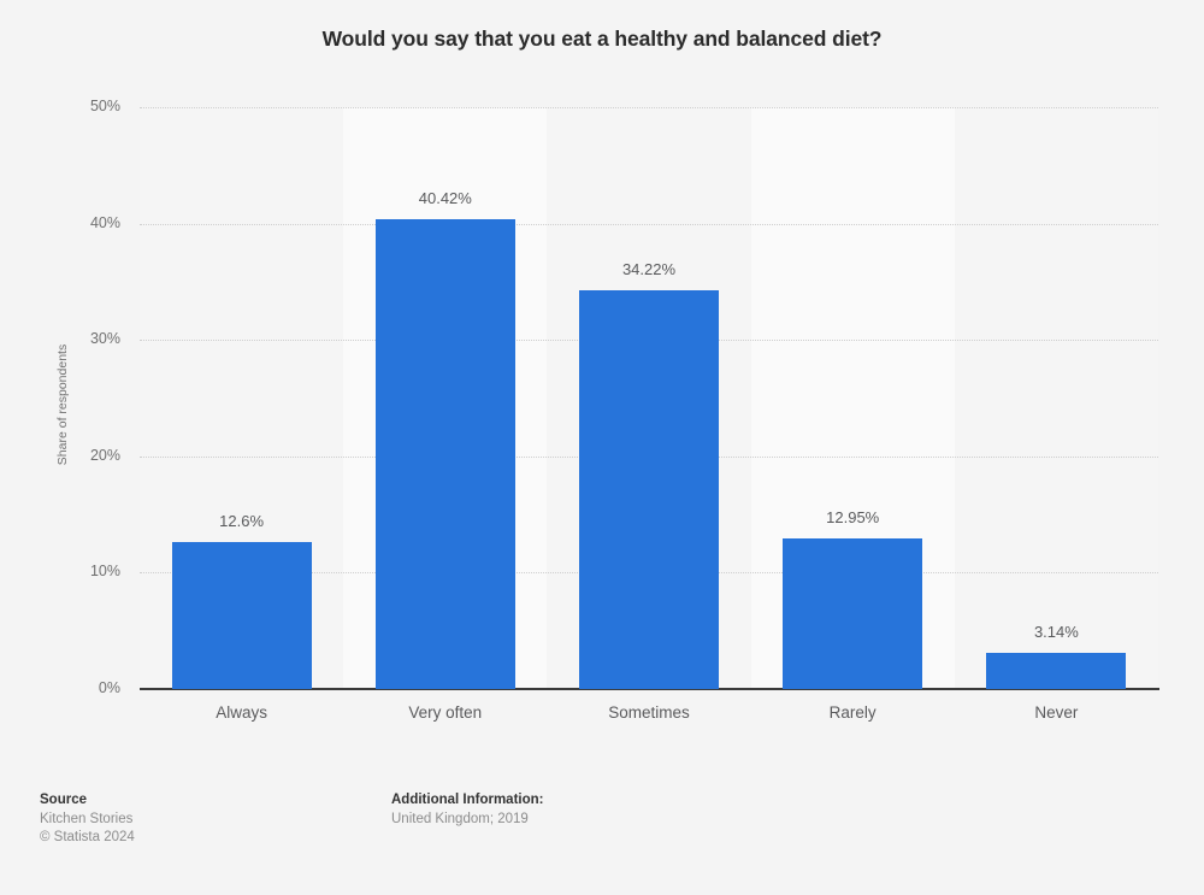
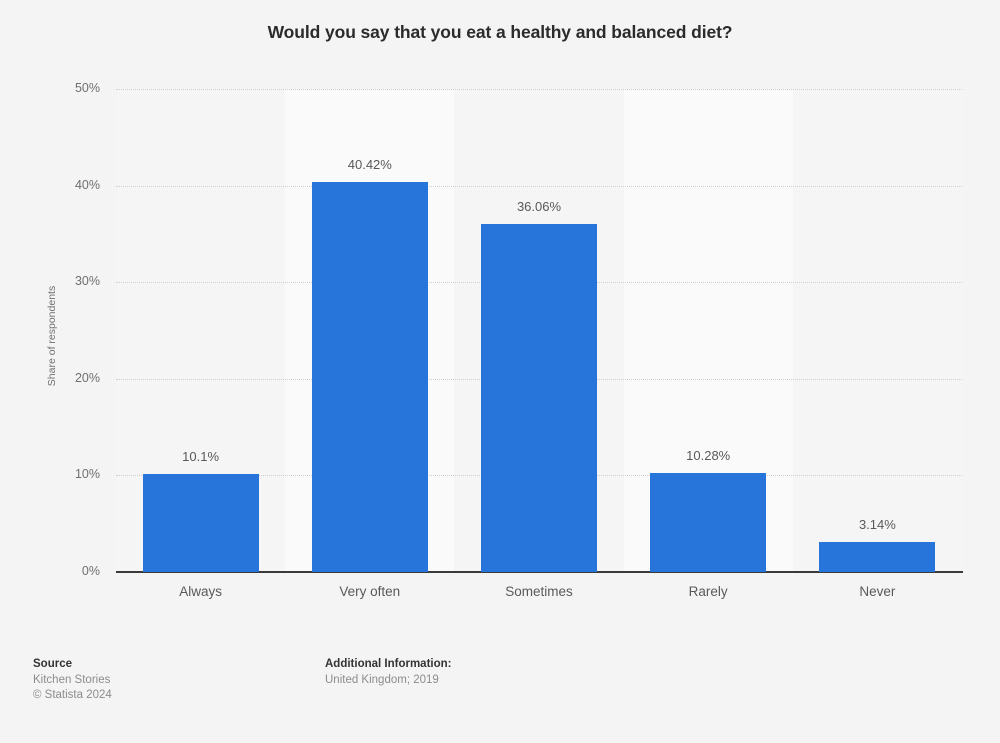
Always: 12.6% -> 10.1%
Sometimes: 34.22% -> 36.06%
Rarely: 12.95% -> 10.28%
